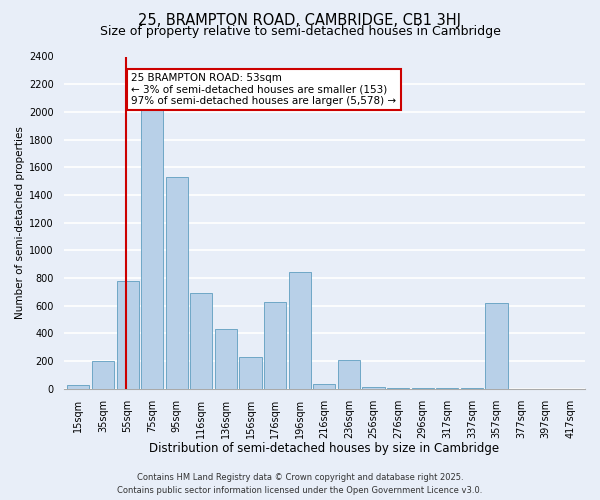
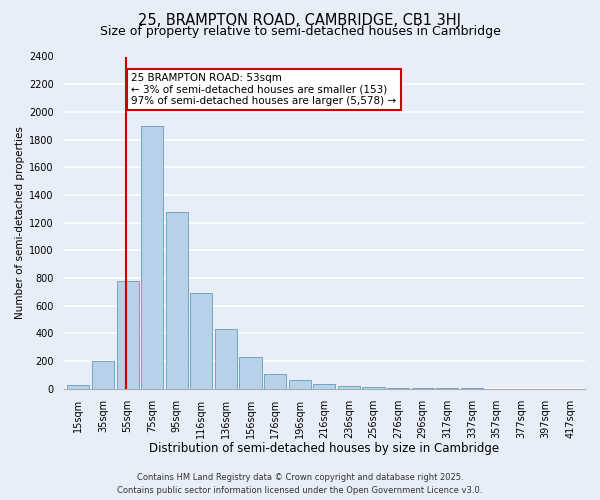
75sqm: 2010 -> 1900
95sqm: 1530 -> 1280
176sqm: 630 -> 110
196sqm: 840 -> 60
236sqm: 210 -> 20
357sqm: 620 -> 0
